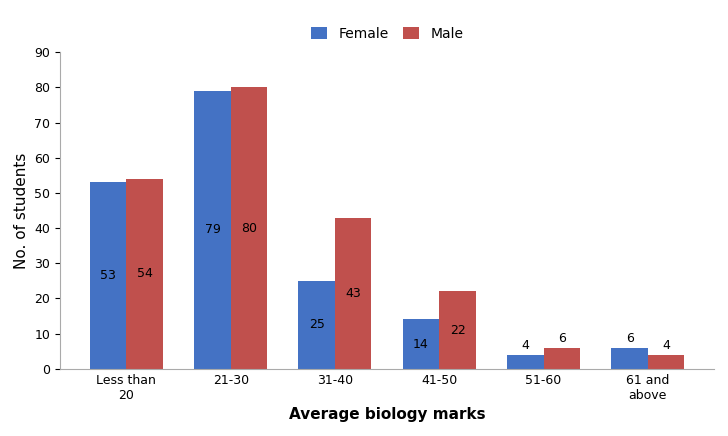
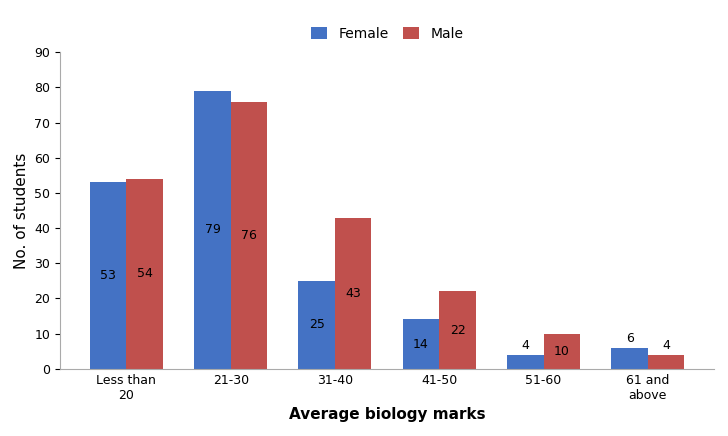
Male/21-30: 80 -> 76
Male/51-60: 6 -> 10
